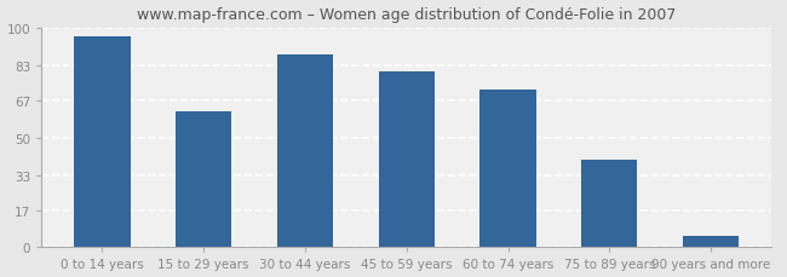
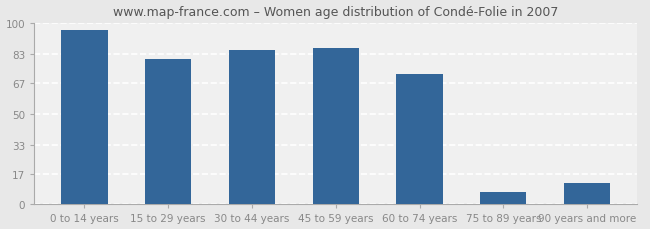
15 to 29 years: 62 -> 80
30 to 44 years: 88 -> 85
45 to 59 years: 80 -> 86
75 to 89 years: 40 -> 7
90 years and more: 5 -> 12
